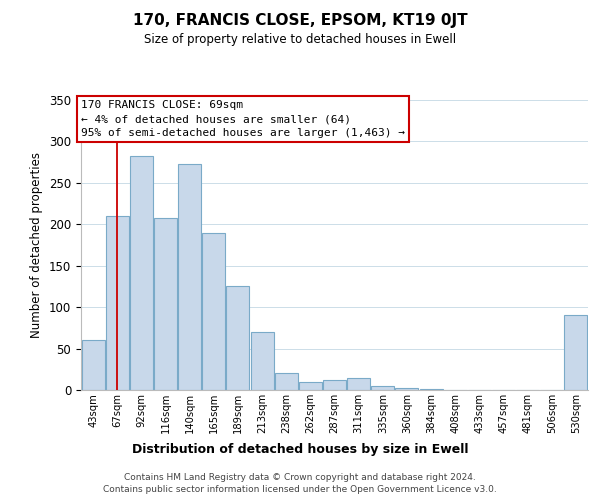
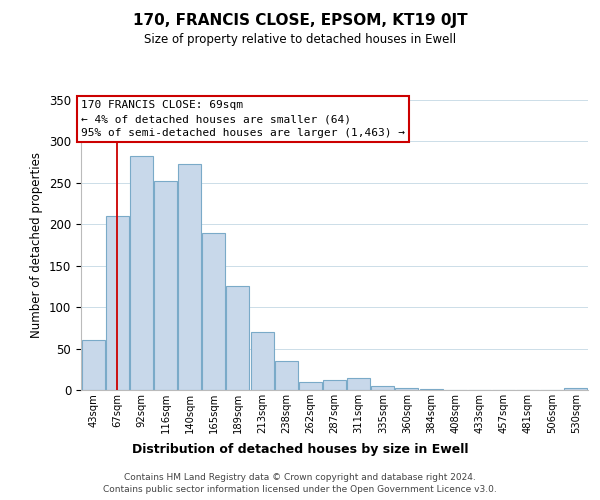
116sqm: 208 -> 252
238sqm: 20 -> 35
530sqm: 90 -> 2
